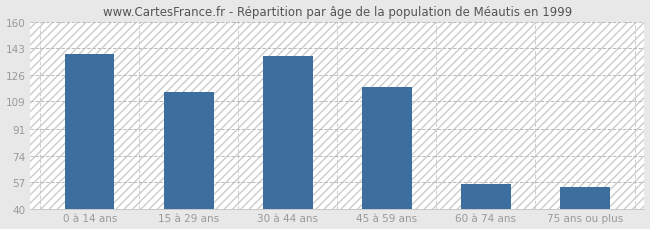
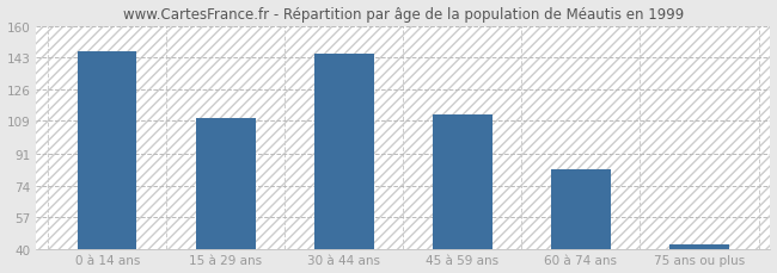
0 à 14 ans: 139 -> 146
15 à 29 ans: 115 -> 110
30 à 44 ans: 138 -> 145
45 à 59 ans: 118 -> 112
60 à 74 ans: 56 -> 83
75 ans ou plus: 54 -> 42
